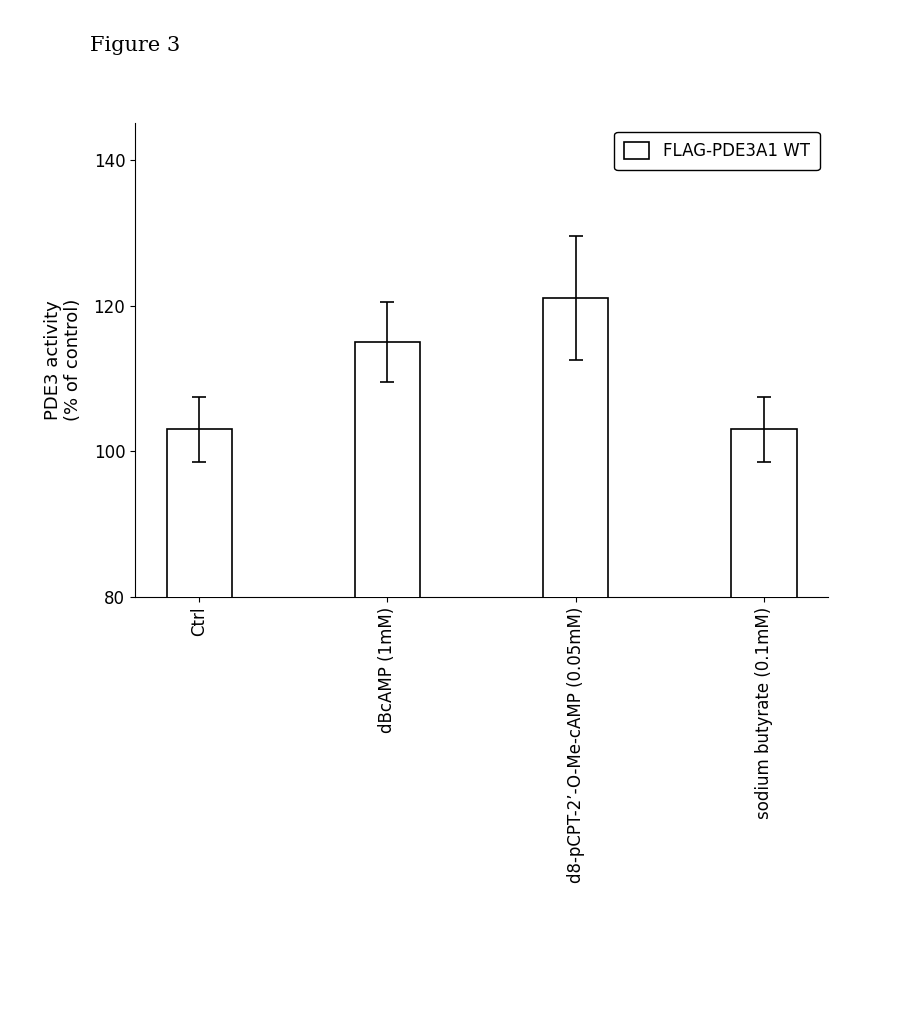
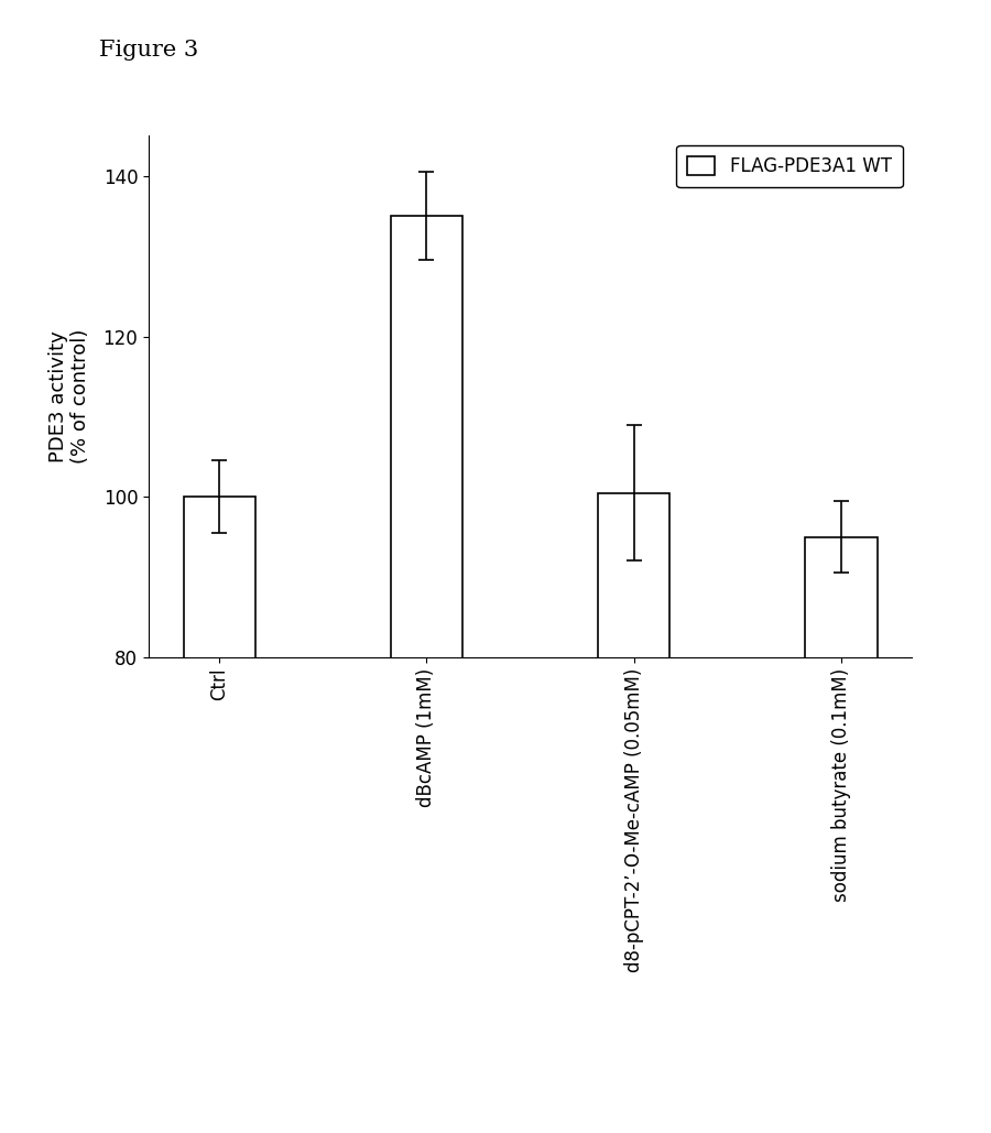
Ctrl: 103.0 -> 100.0
dBcAMP (1mM): 115.0 -> 135.0
d8-pCPT-2’-O-Me-cAMP (0.05mM): 121.0 -> 100.5
sodium butyrate (0.1mM): 103.0 -> 95.0
